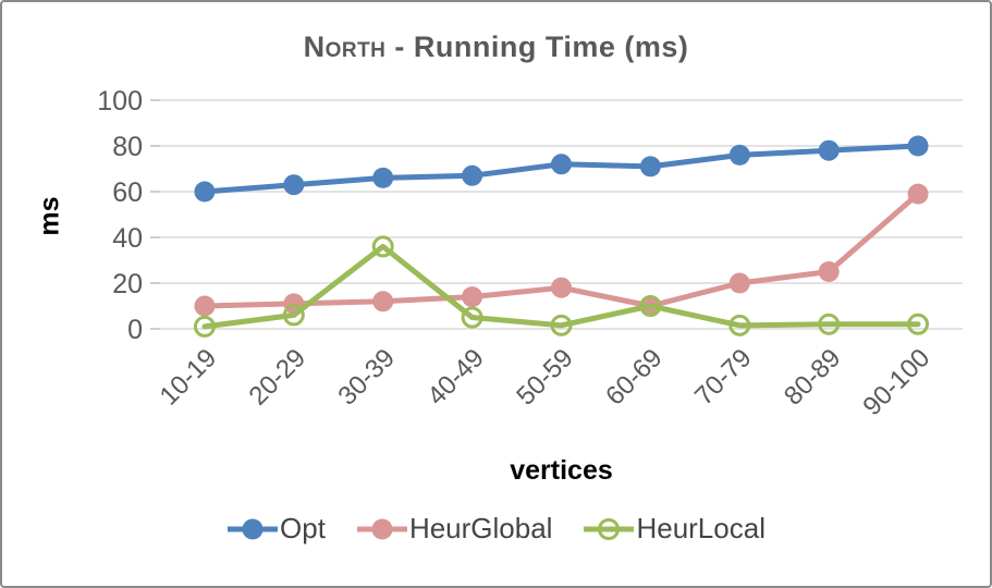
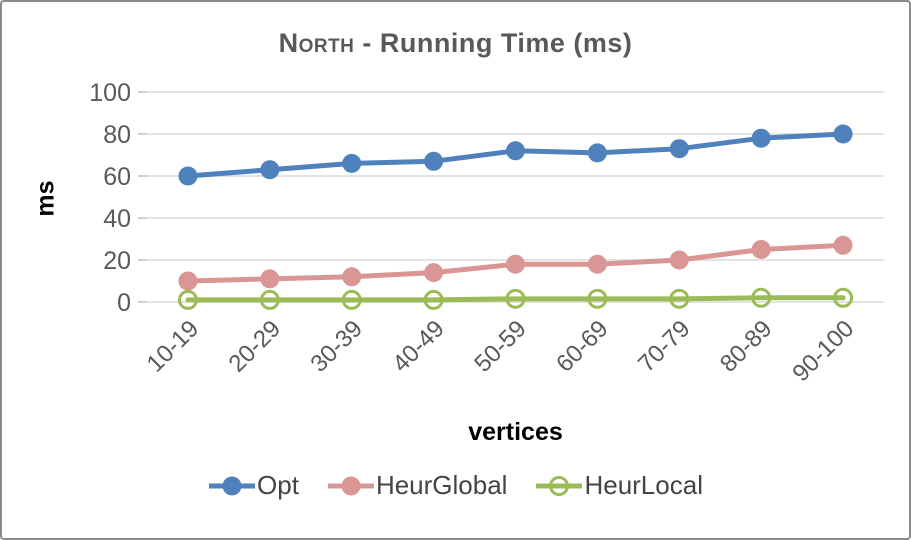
HeurLocal/20-29: 6 -> 1
HeurLocal/30-39: 36 -> 1
HeurLocal/40-49: 5 -> 1
HeurGlobal/60-69: 10 -> 18
HeurLocal/60-69: 10 -> 2
Opt/70-79: 76 -> 73
HeurGlobal/90-100: 59 -> 27
